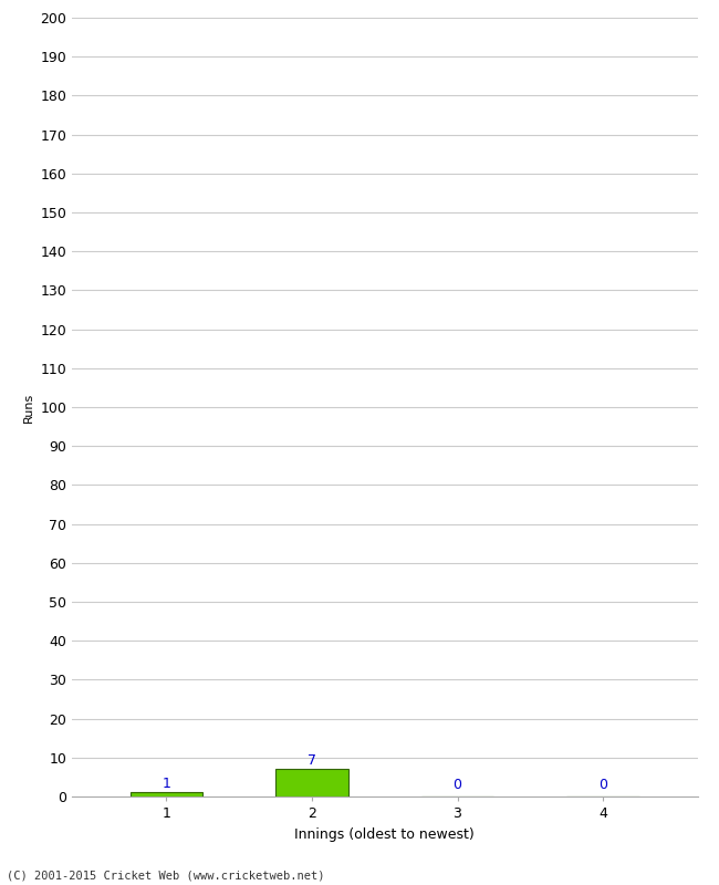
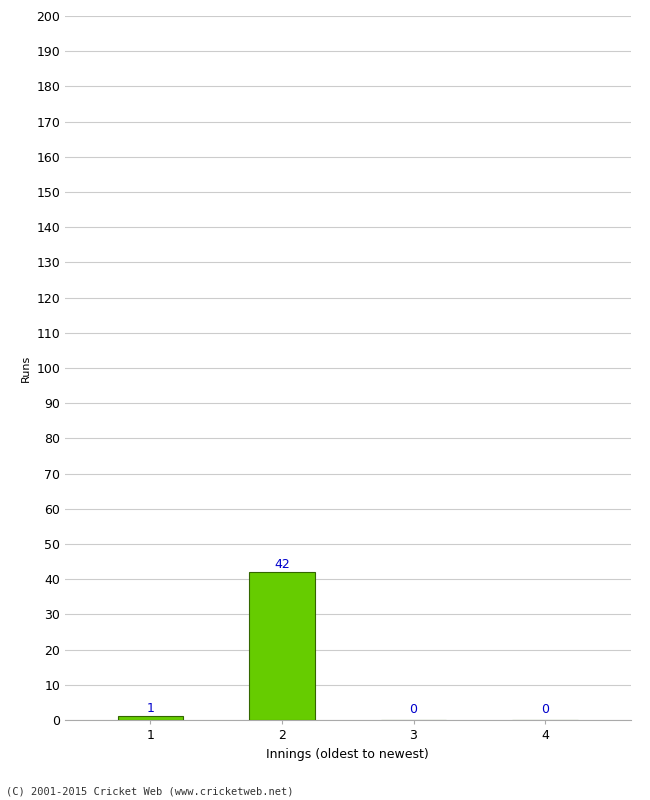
2: 7 -> 42
